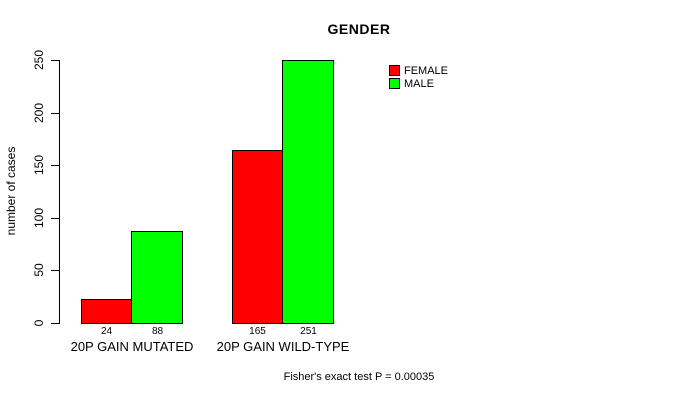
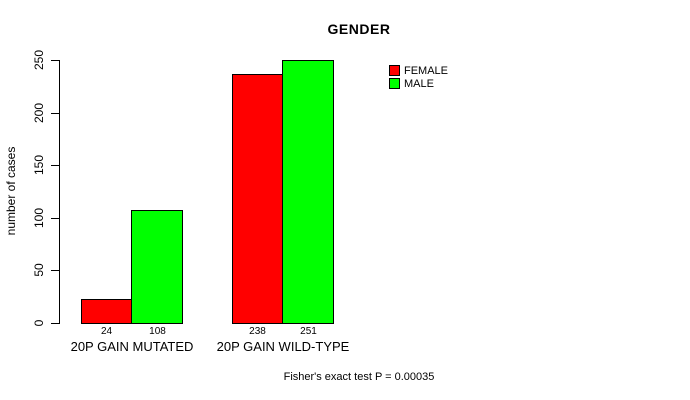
MALE/20P GAIN MUTATED: 88 -> 108
FEMALE/20P GAIN WILD-TYPE: 165 -> 238
